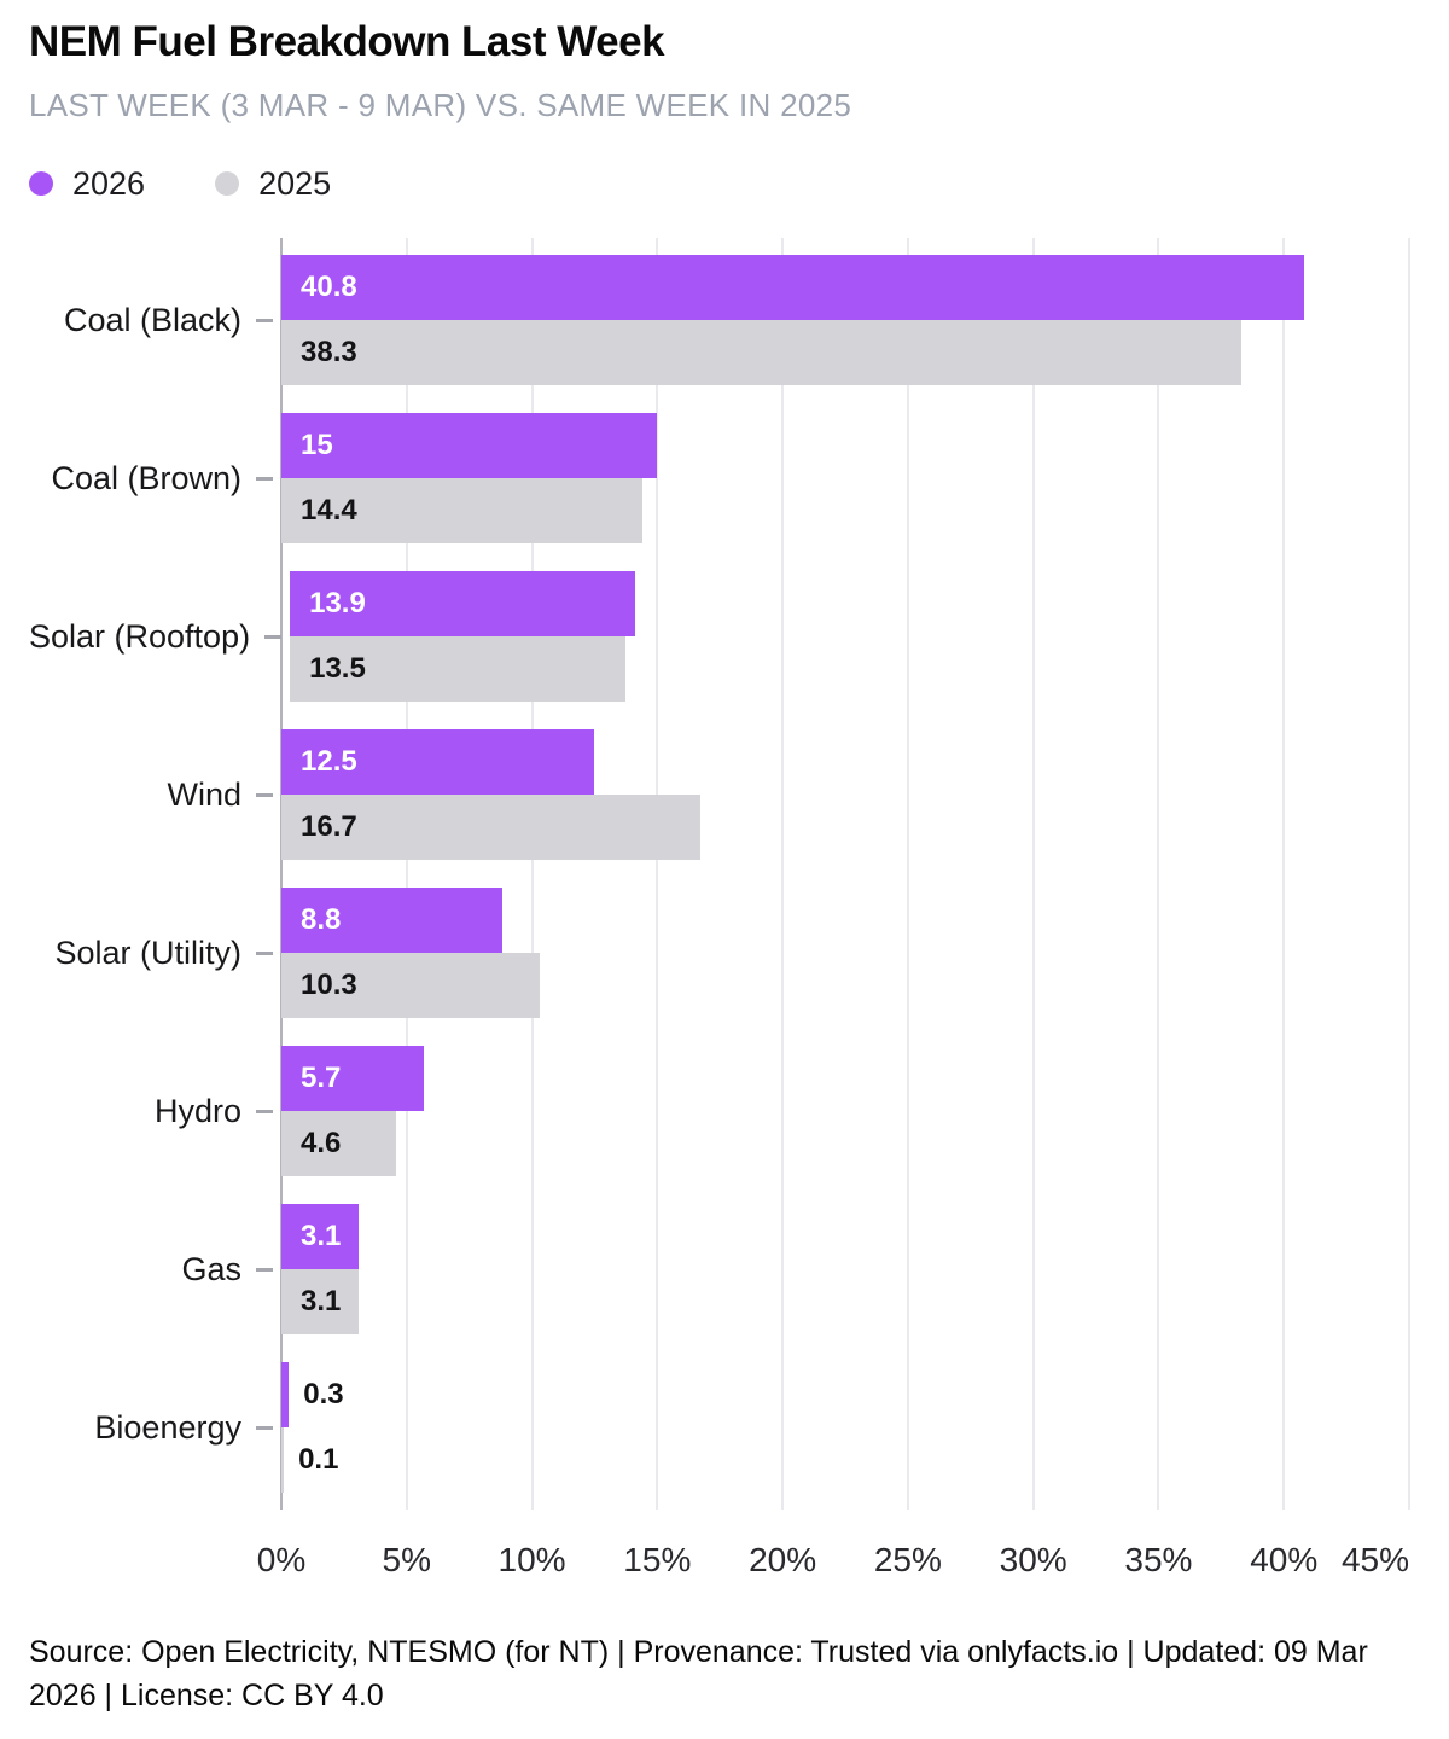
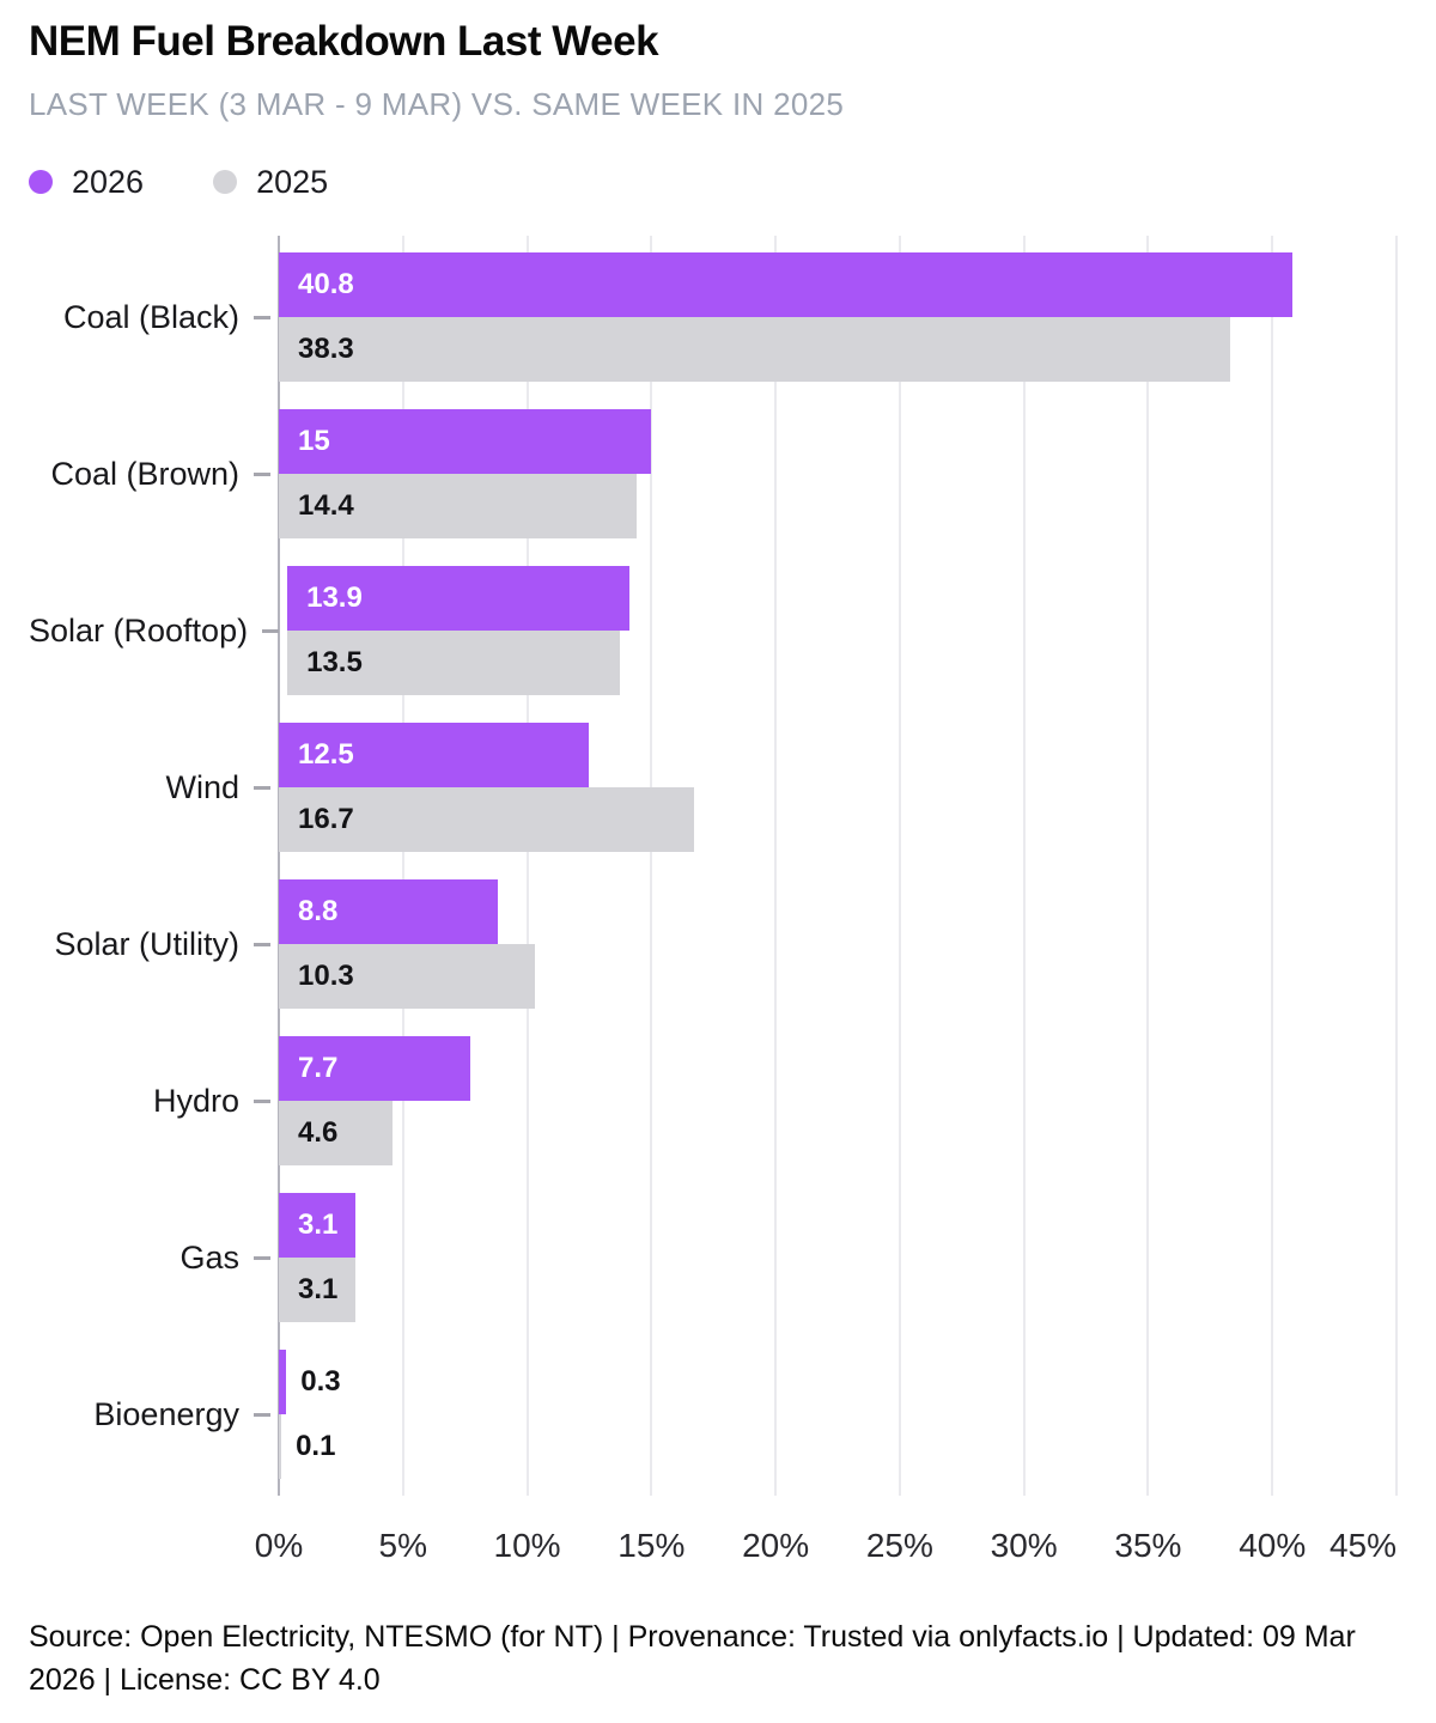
2026/Hydro: 5.7 -> 7.7
